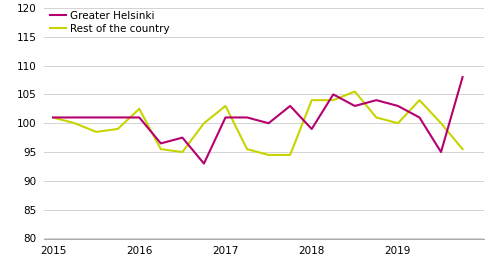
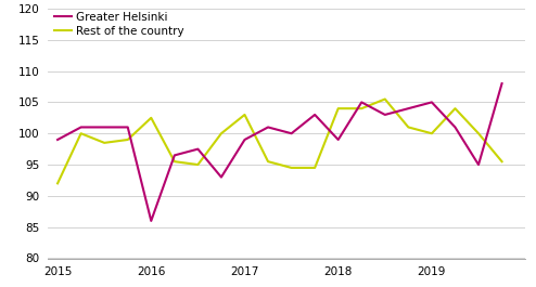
Greater Helsinki/2015: 101.0 -> 99.0
Rest of the country/2015: 101.0 -> 92.0
Greater Helsinki/2016: 101.0 -> 86.0
Greater Helsinki/2017: 101.0 -> 99.0
Greater Helsinki/2019: 103.0 -> 105.0
